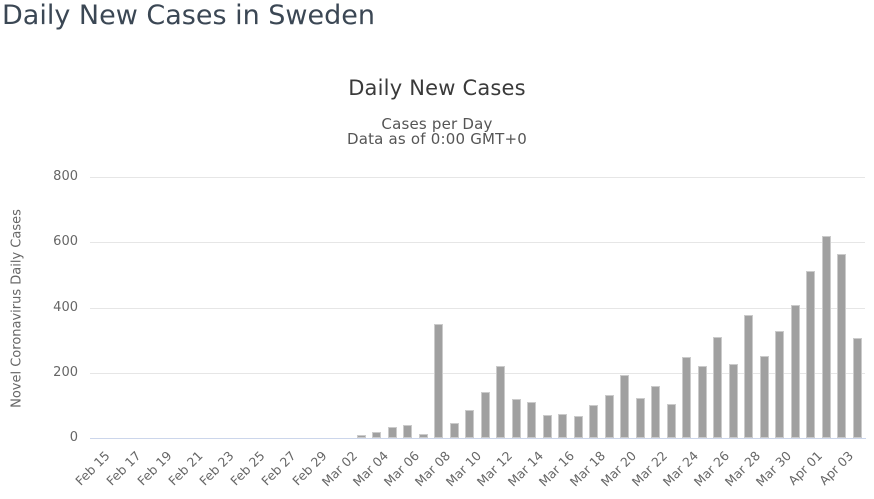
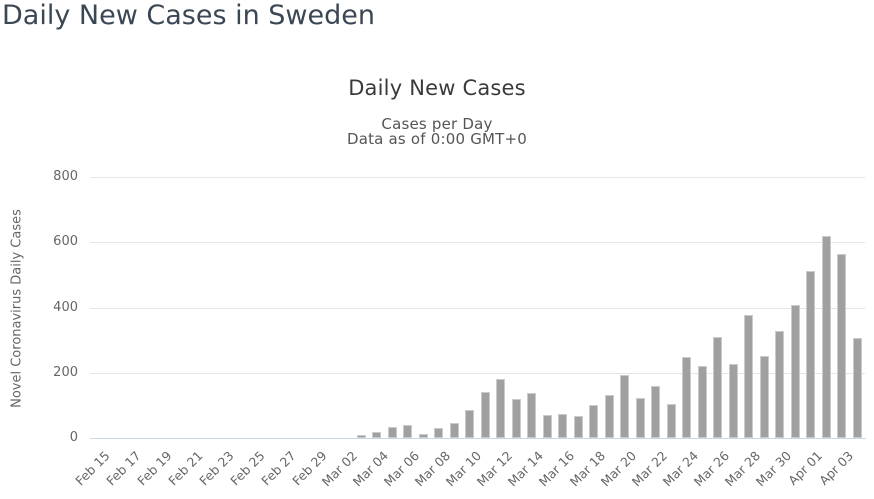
Mar 08: 350 -> 30
Mar 12: 220 -> 180
Mar 14: 110 -> 140
